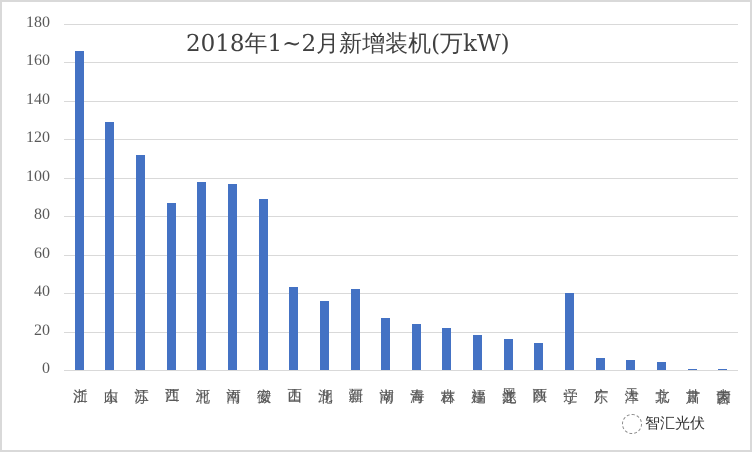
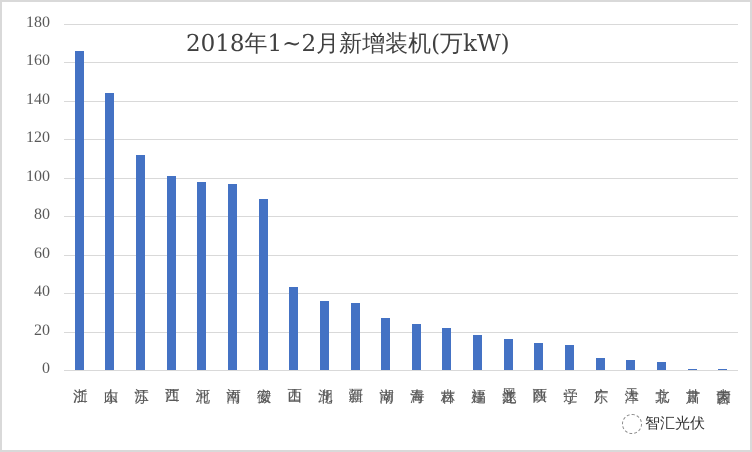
山东: 129 -> 144
江西: 87 -> 101
新疆: 42 -> 35
辽宁: 40 -> 13
